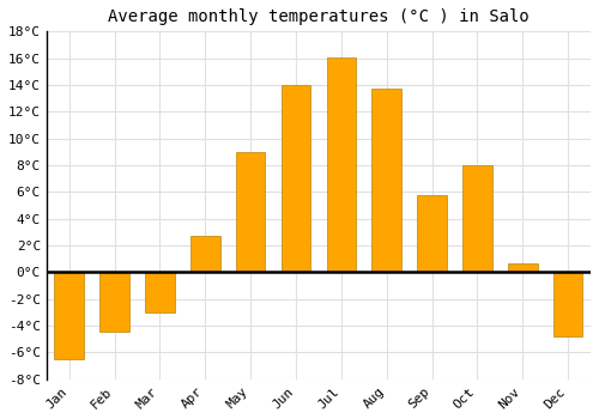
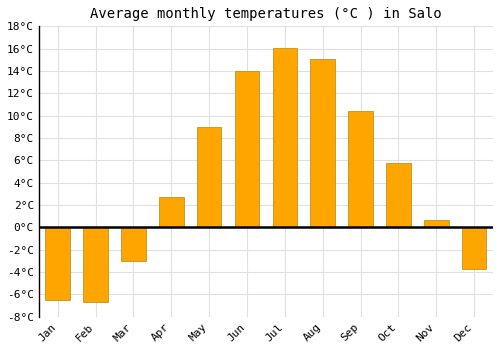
Feb: -4.4°C -> -6.7°C
Aug: 13.7°C -> 15.1°C
Sep: 5.8°C -> 10.4°C
Oct: 8.0°C -> 5.8°C
Dec: -4.8°C -> -3.7°C
